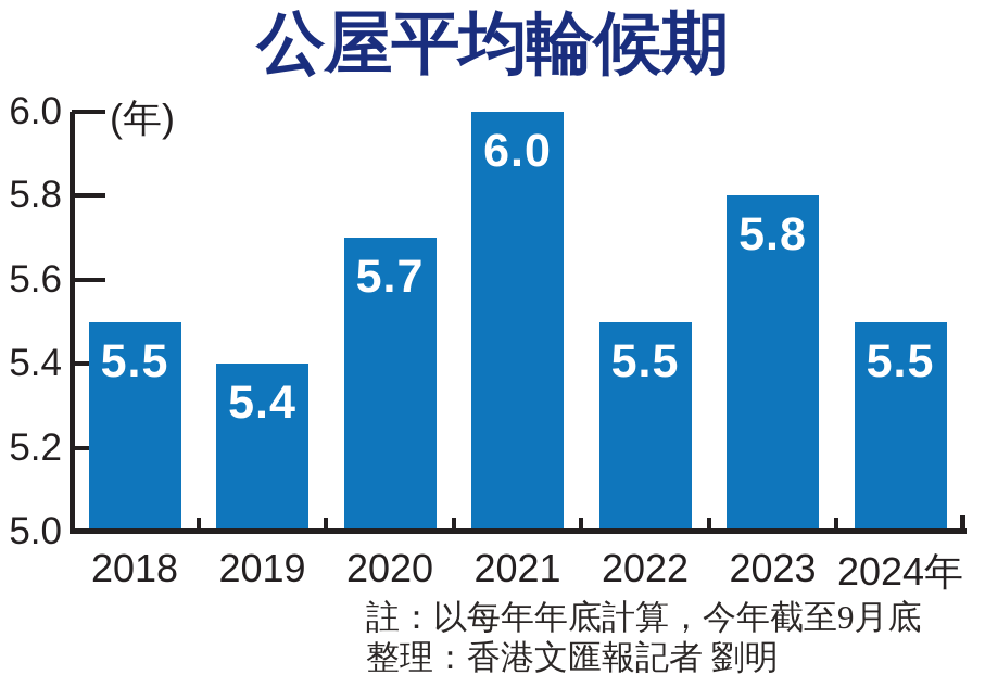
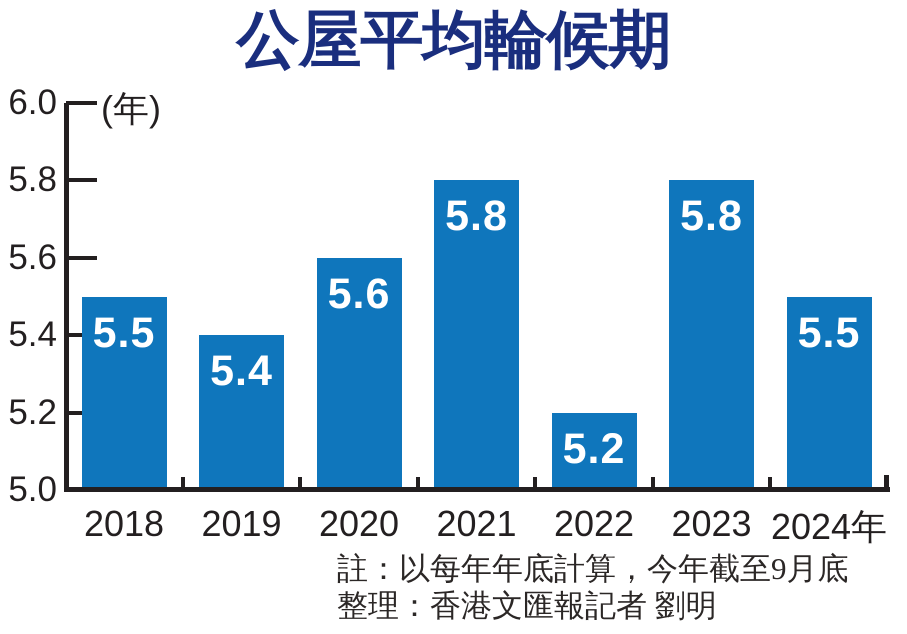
2020: 5.7 -> 5.6
2021: 6.0 -> 5.8
2022: 5.5 -> 5.2
